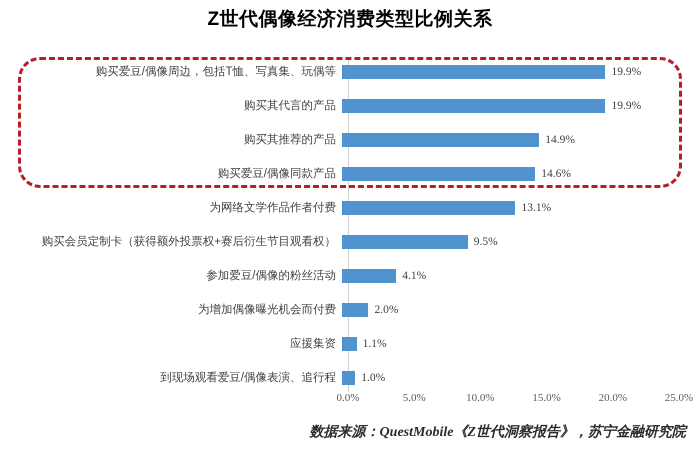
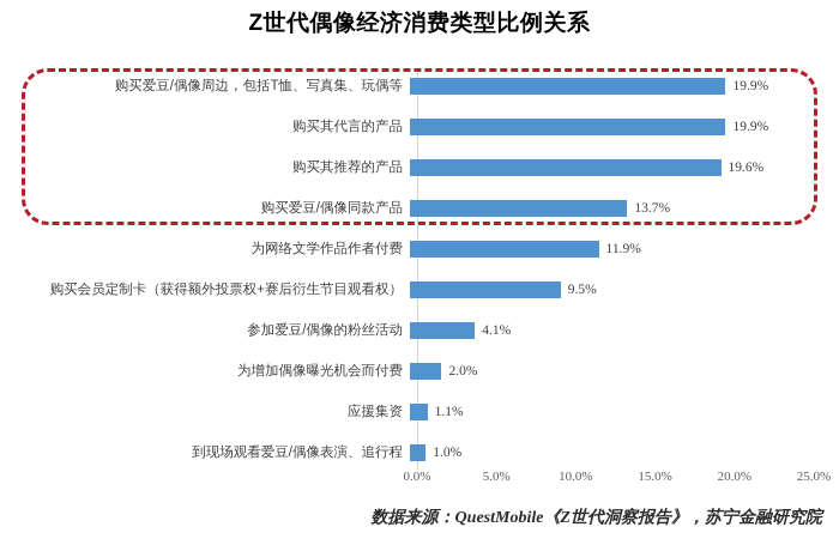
购买其推荐的产品: 14.9% -> 19.6%
购买爱豆/偶像同款产品: 14.6% -> 13.7%
为网络文学作品作者付费: 13.1% -> 11.9%
